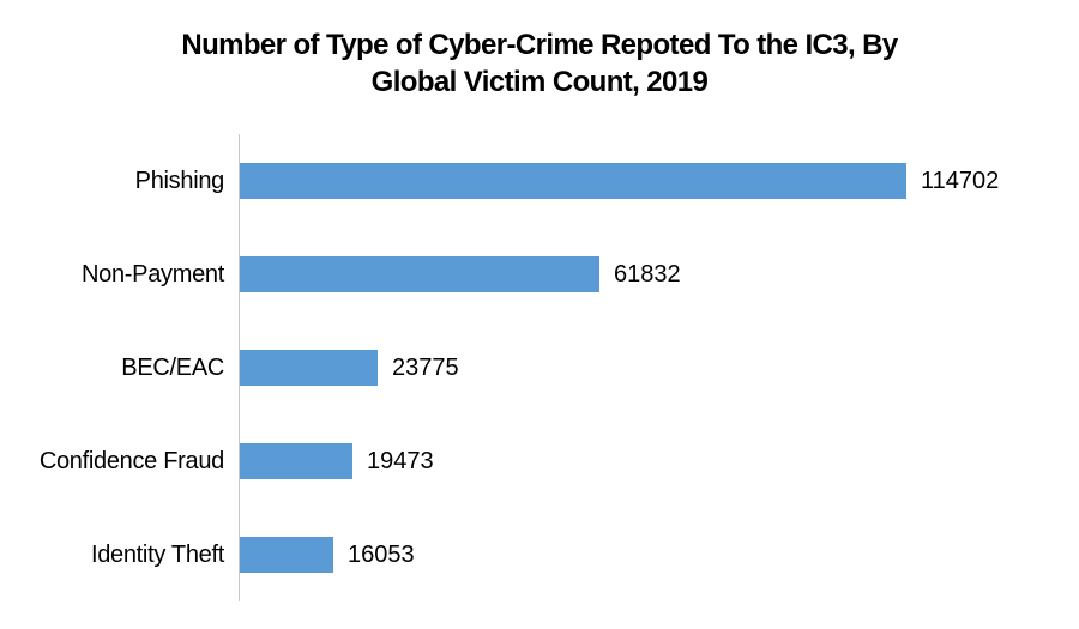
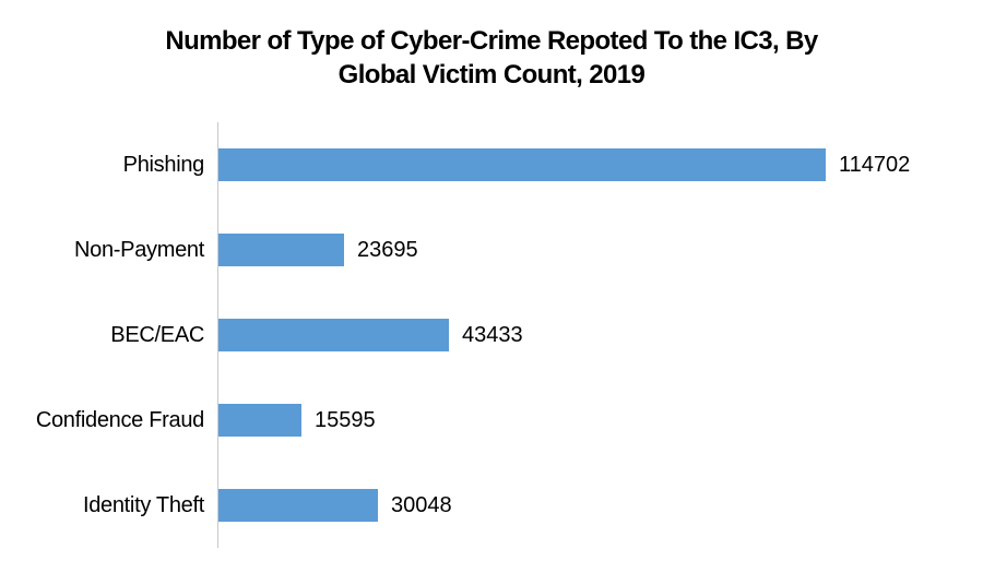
Non-Payment: 61832 -> 23695
BEC/EAC: 23775 -> 43433
Confidence Fraud: 19473 -> 15595
Identity Theft: 16053 -> 30048
